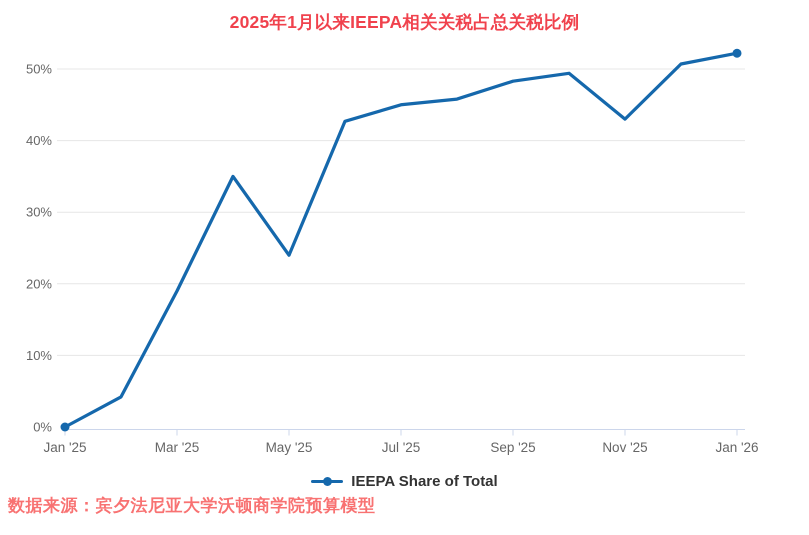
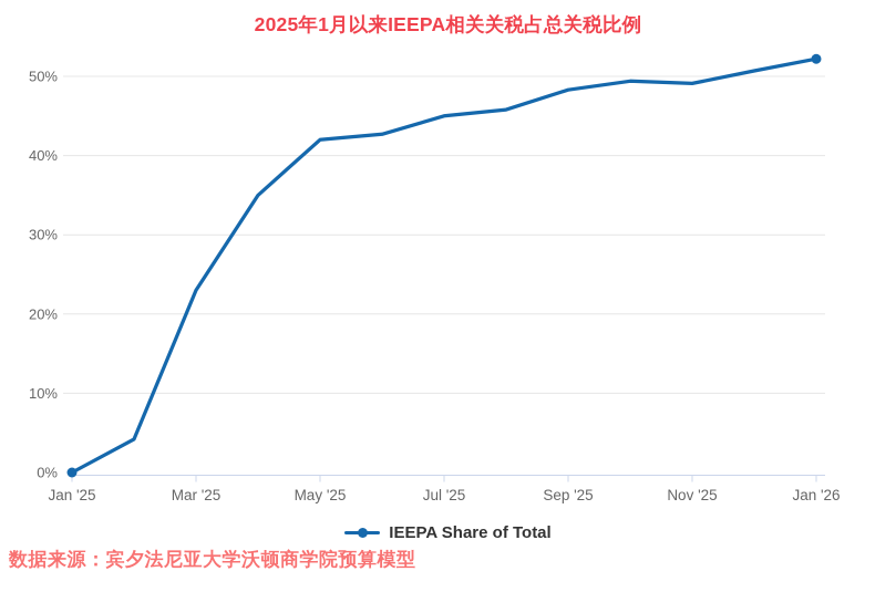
Mar '25: 19% -> 23%
May '25: 24% -> 42%
Nov '25: 43% -> 49%
